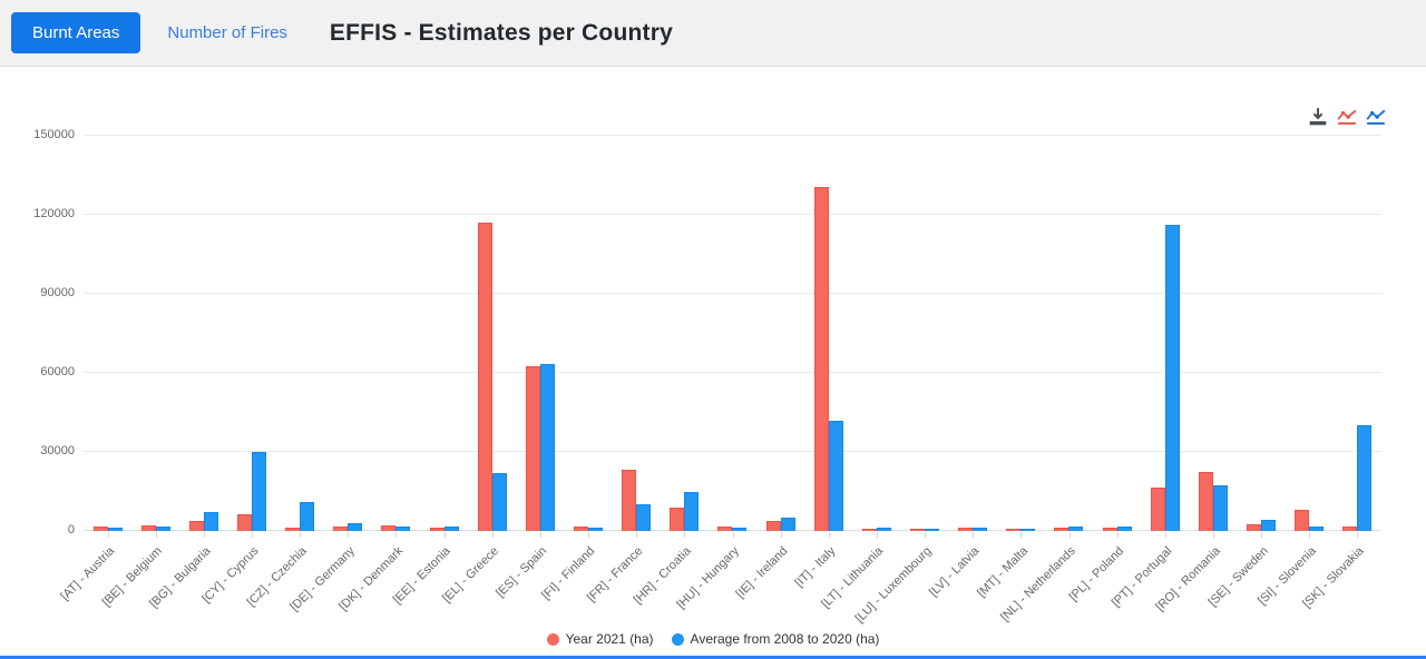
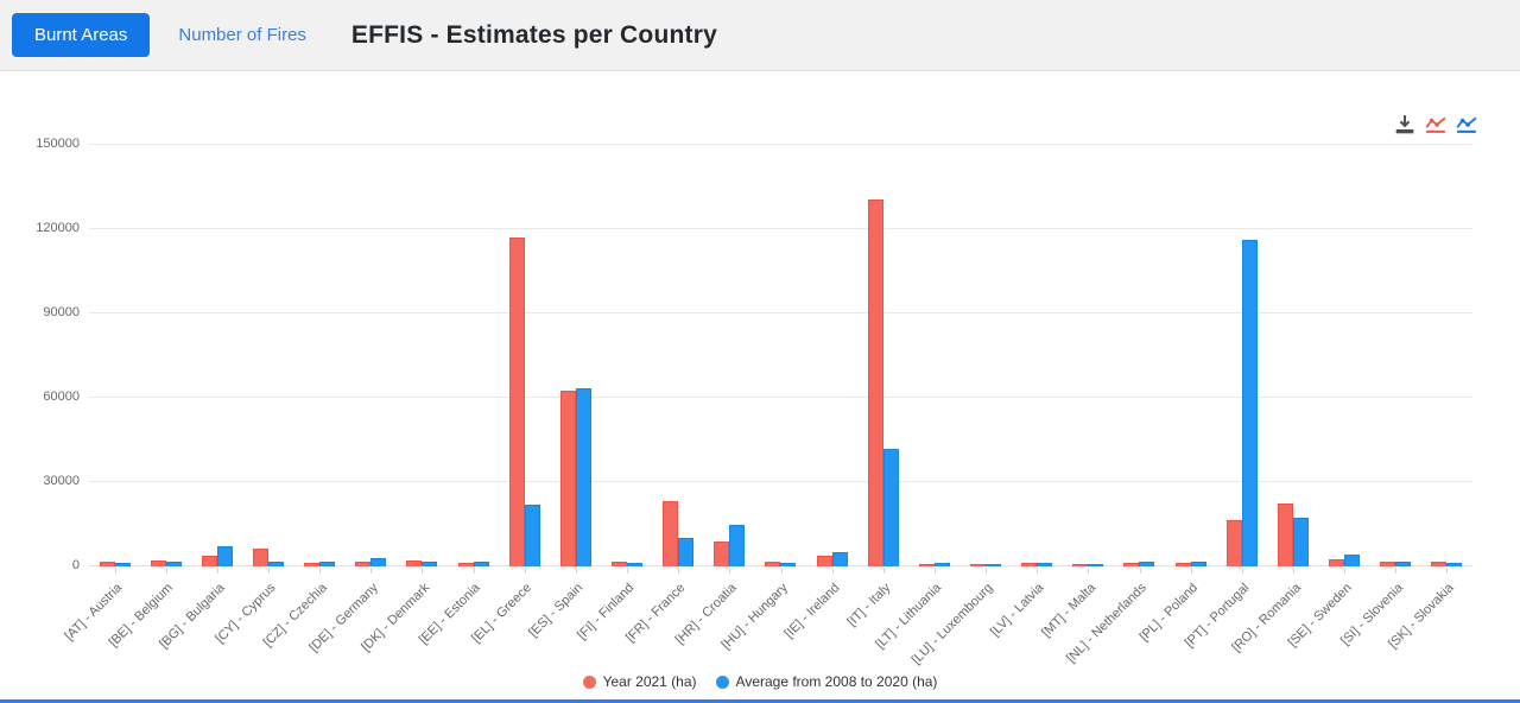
Average from 2008 to 2020 (ha)/[CY] - Cyprus: 30000 -> 2000
Average from 2008 to 2020 (ha)/[CZ] - Czechia: 11000 -> 2000
Year 2021 (ha)/[SI] - Slovenia: 8000 -> 2000
Average from 2008 to 2020 (ha)/[SK] - Slovakia: 40000 -> 1000
